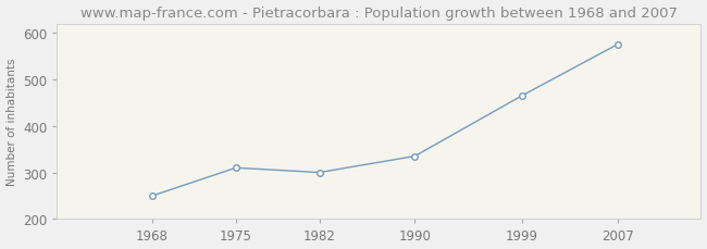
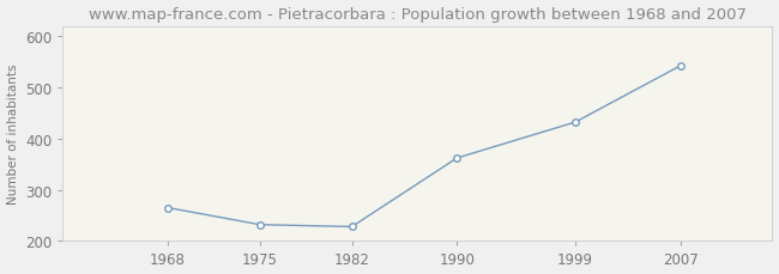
1968: 250 -> 265
1975: 310 -> 232
1982: 300 -> 228
1990: 335 -> 362
1999: 465 -> 432
2007: 575 -> 542
